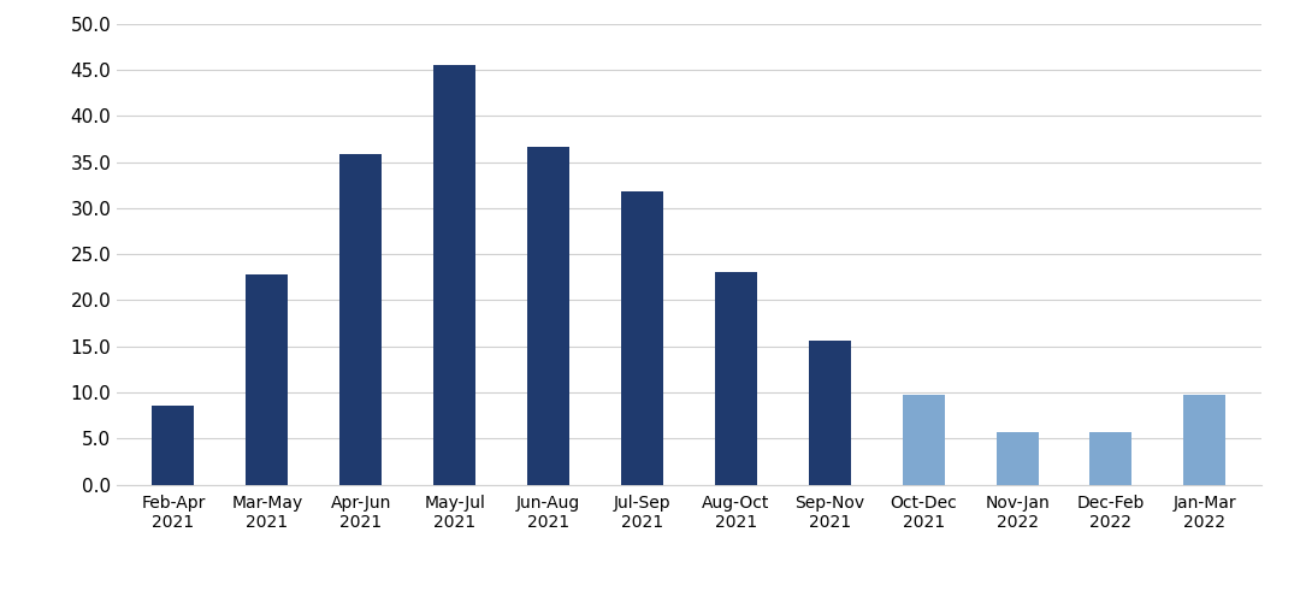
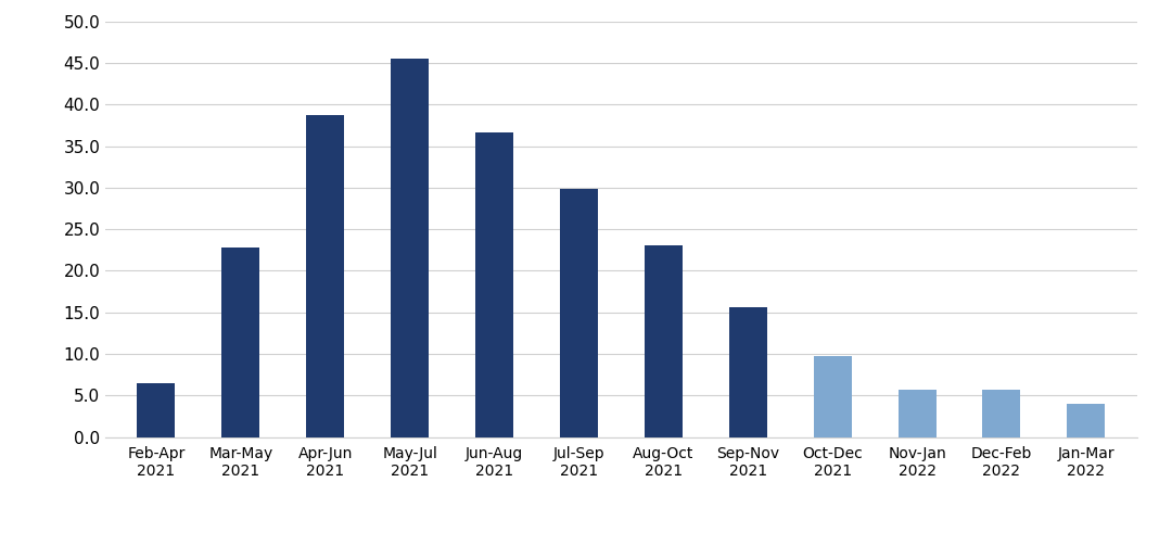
Feb-Apr 2021: 8.6 -> 6.5
Apr-Jun 2021: 35.8 -> 38.7
Jul-Sep 2021: 31.8 -> 29.8
Jan-Mar 2022: 9.8 -> 4.0
